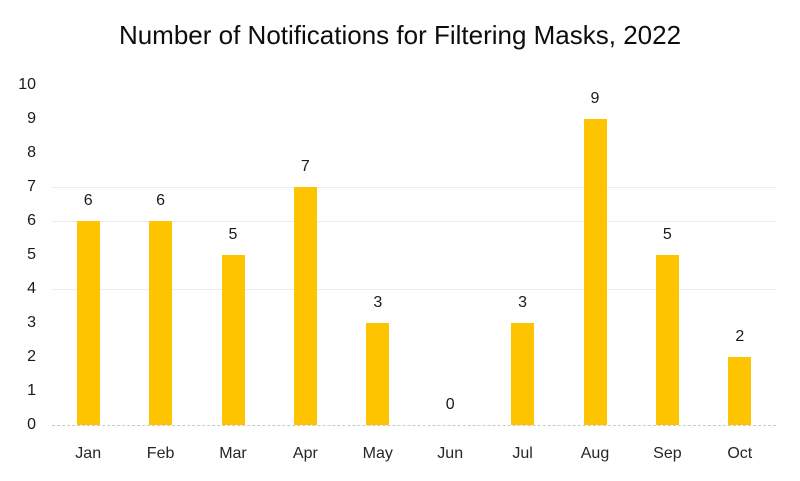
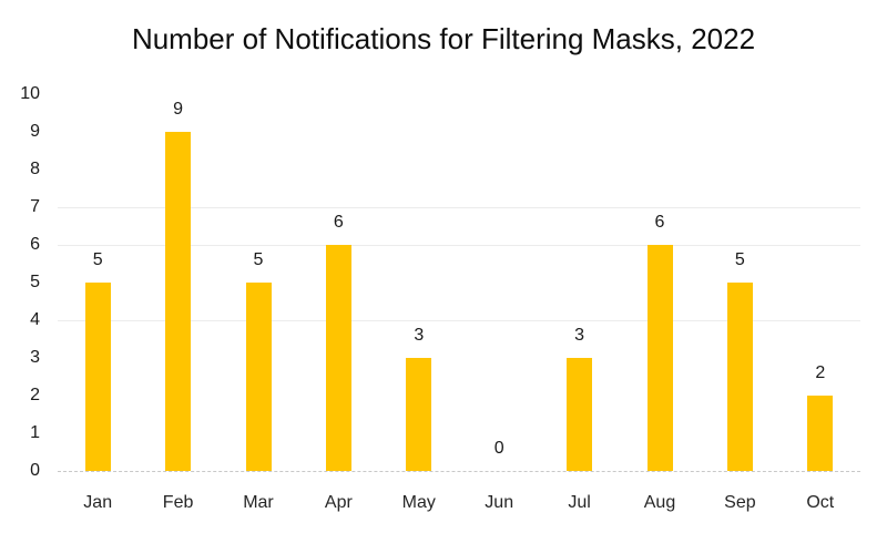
Jan: 6 -> 5
Feb: 6 -> 9
Apr: 7 -> 6
Aug: 9 -> 6
